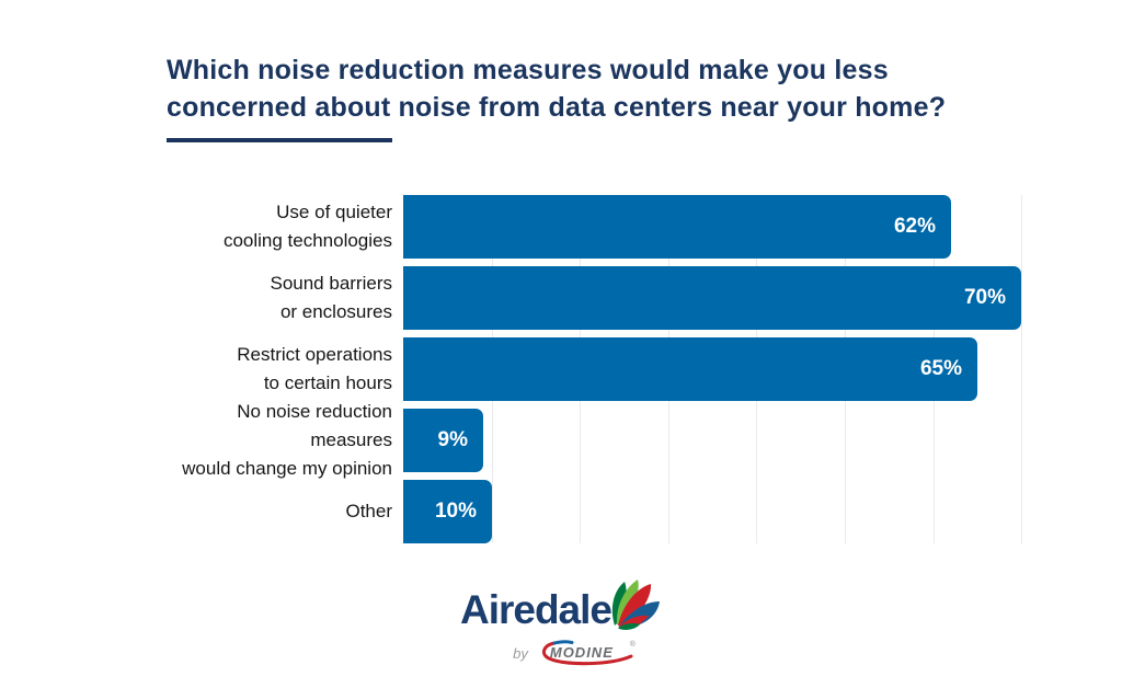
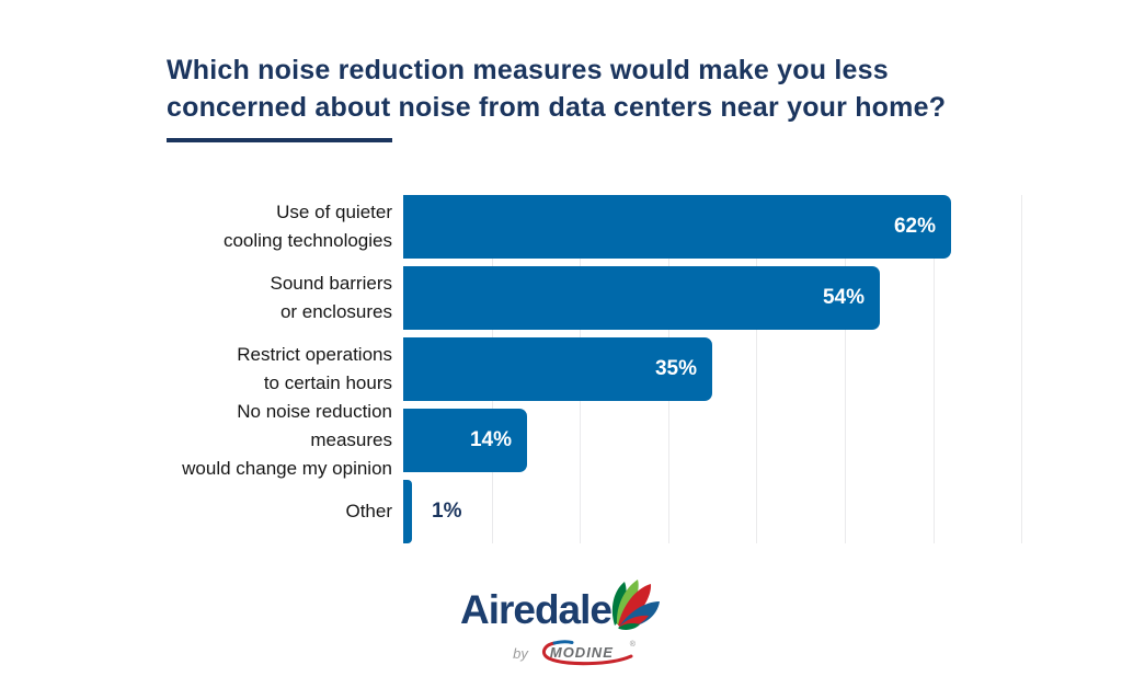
Sound barriers or enclosures: 70% -> 54%
Restrict operations to certain hours: 65% -> 35%
No noise reduction measures would change my opinion: 9% -> 14%
Other: 10% -> 1%
